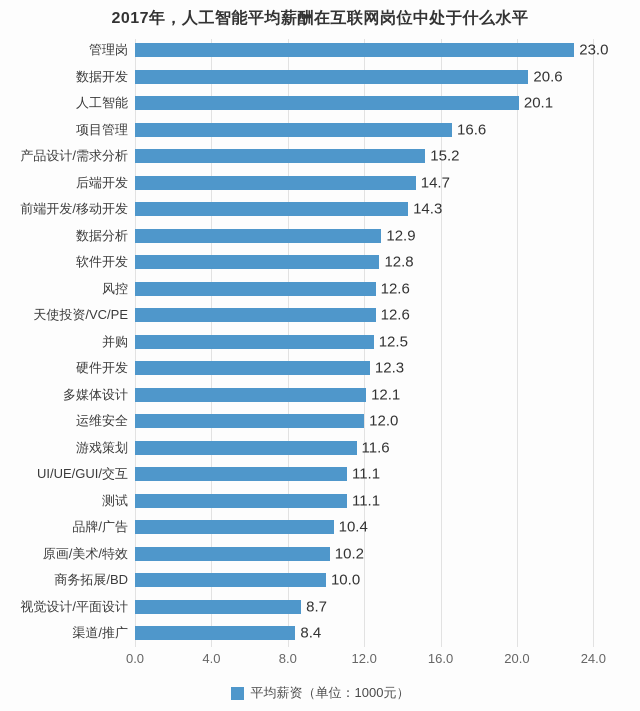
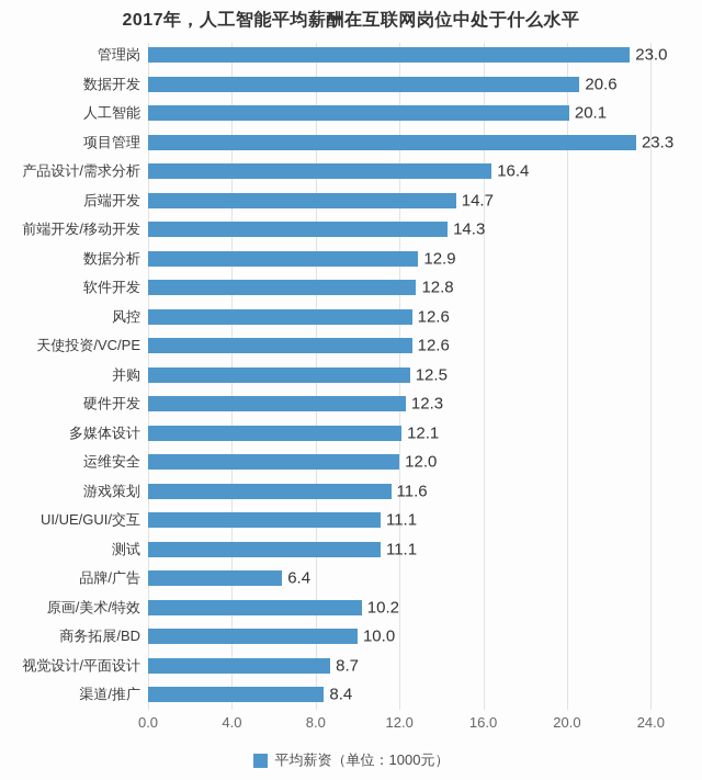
项目管理: 16.6 -> 23.3
产品设计/需求分析: 15.2 -> 16.4
品牌/广告: 10.4 -> 6.4
